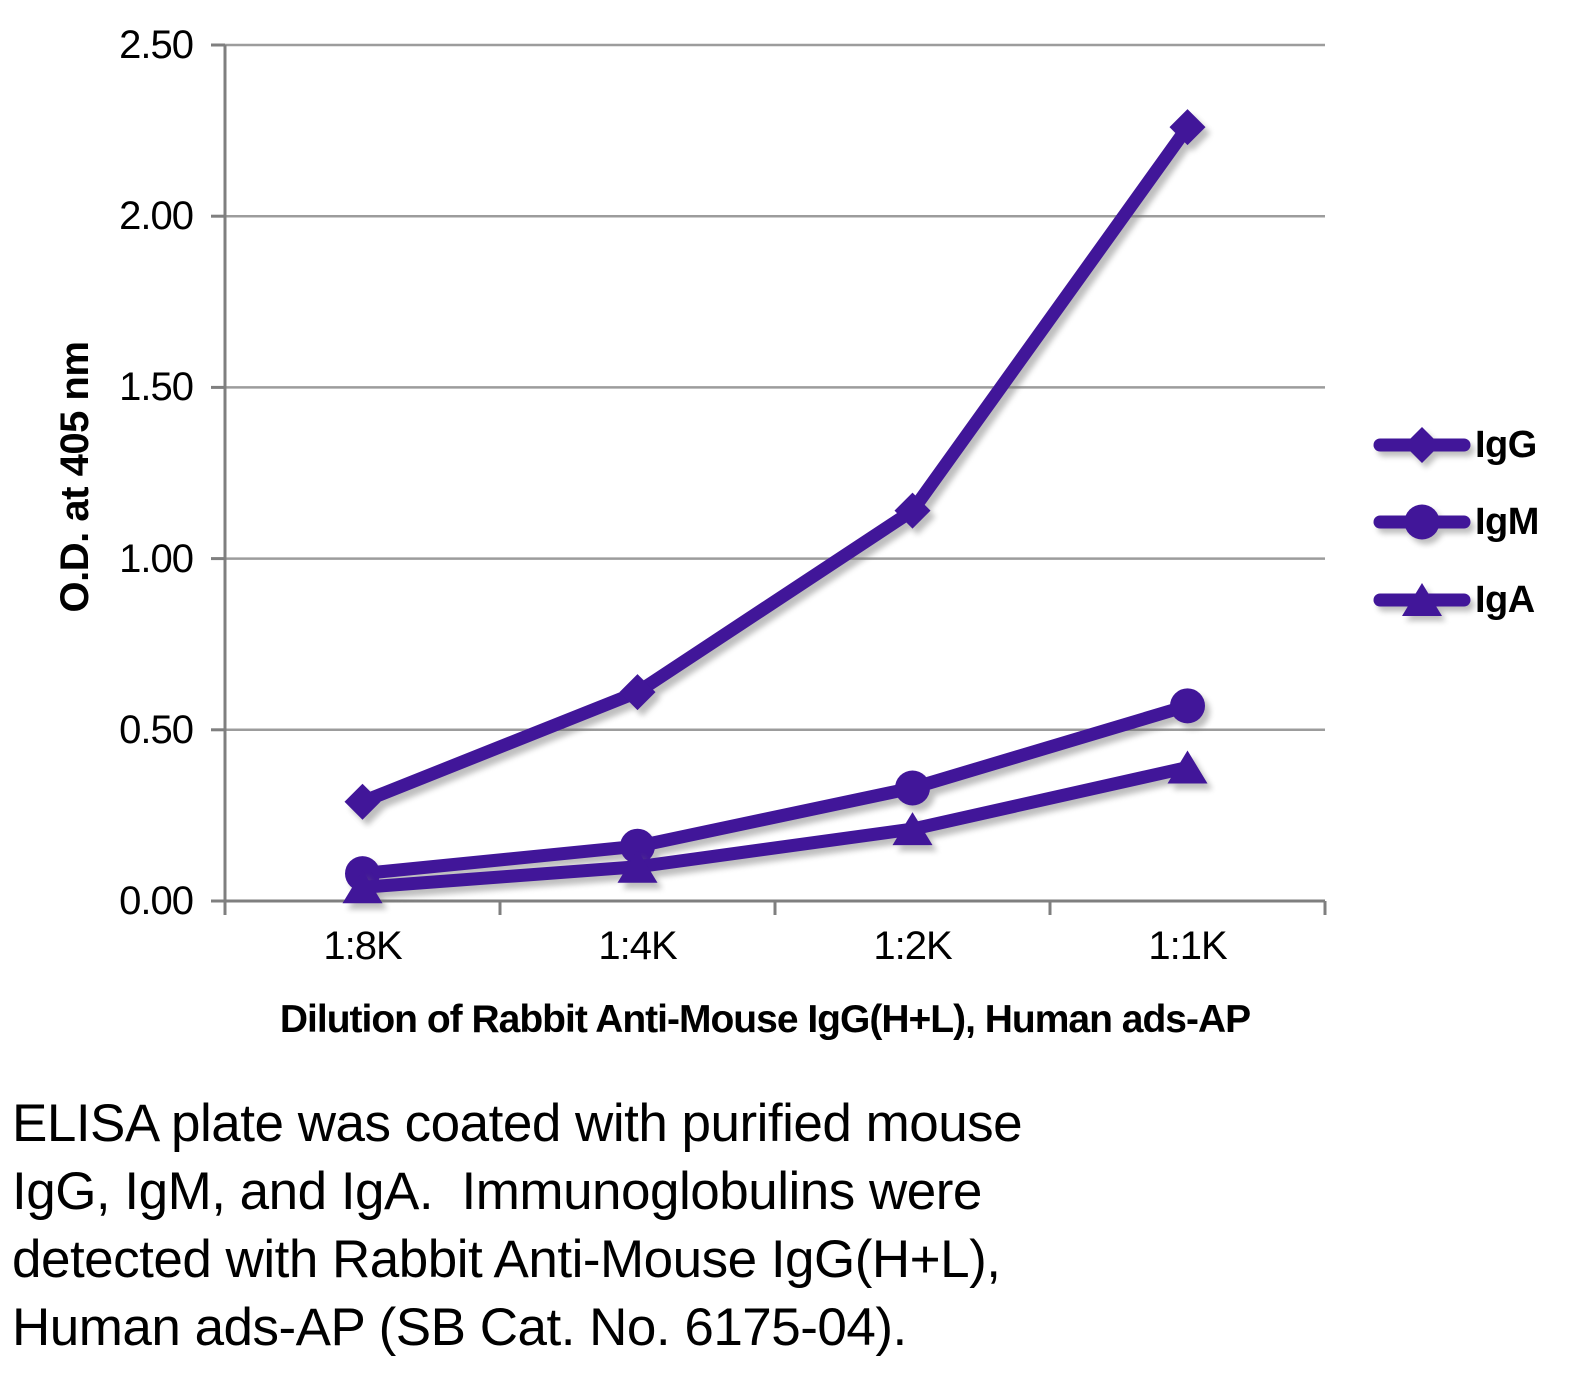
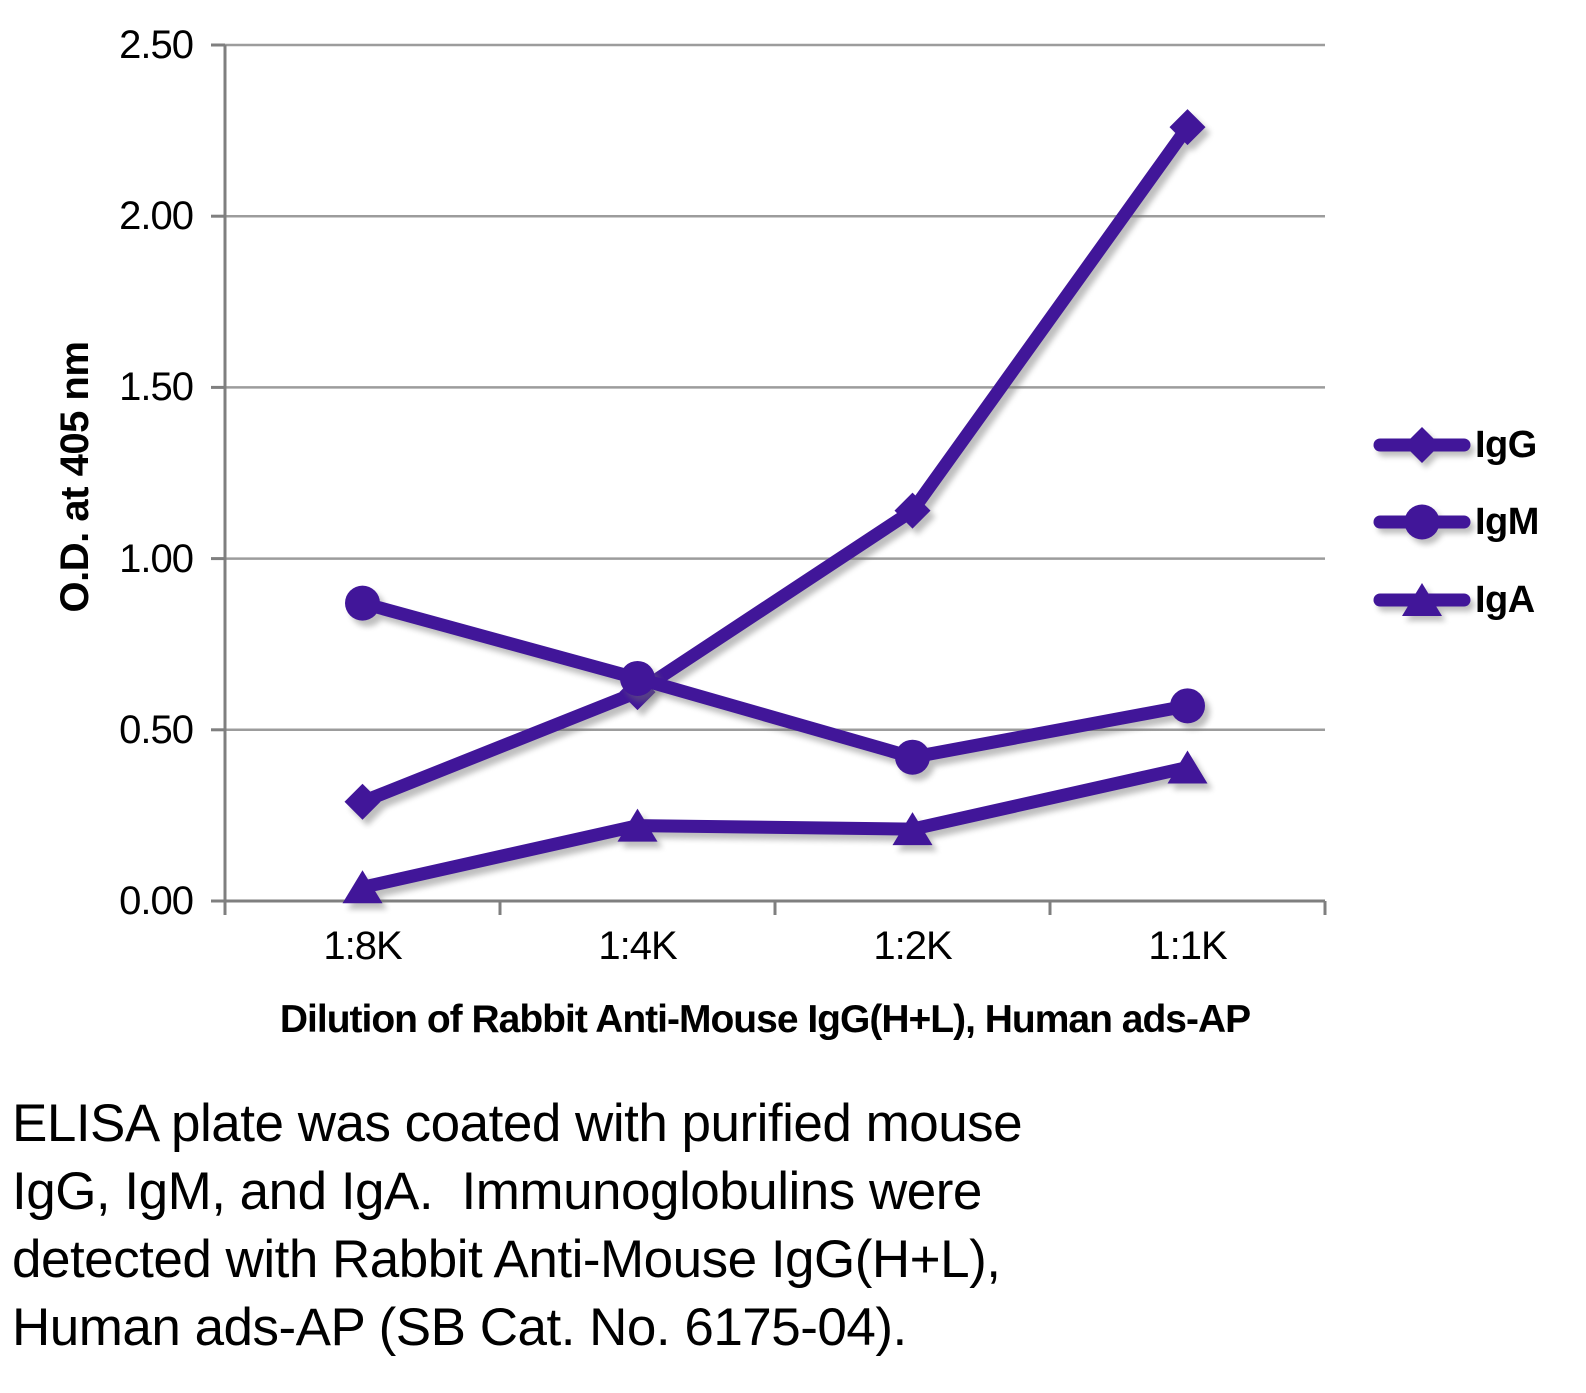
IgM/1:8K: 0.08 -> 0.87
IgM/1:4K: 0.16 -> 0.65
IgA/1:4K: 0.10 -> 0.22
IgM/1:2K: 0.33 -> 0.42
